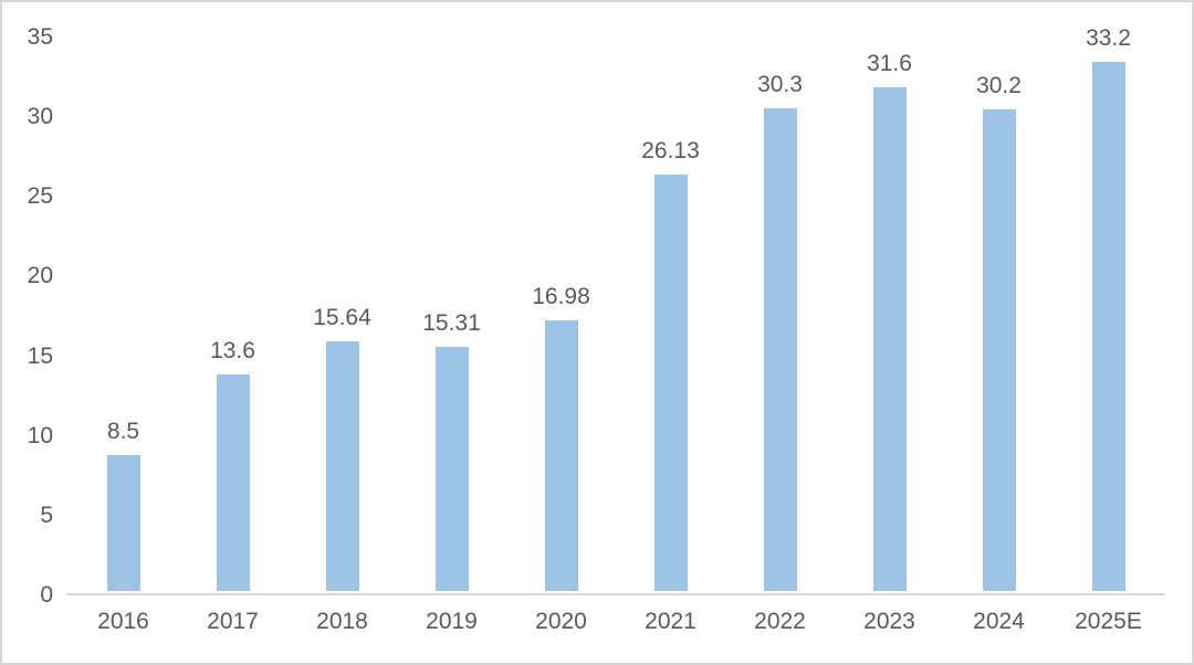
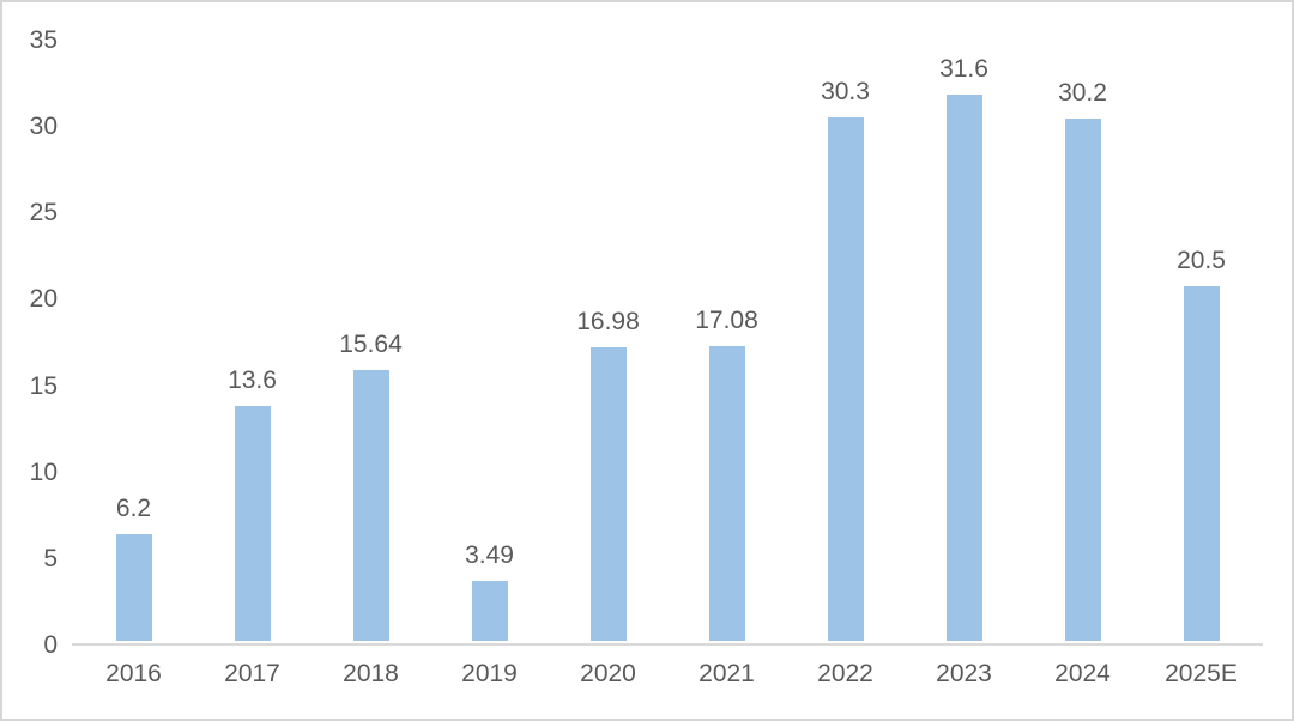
2016: 8.5 -> 6.2
2019: 15.31 -> 3.49
2021: 26.13 -> 17.08
2025E: 33.2 -> 20.5
